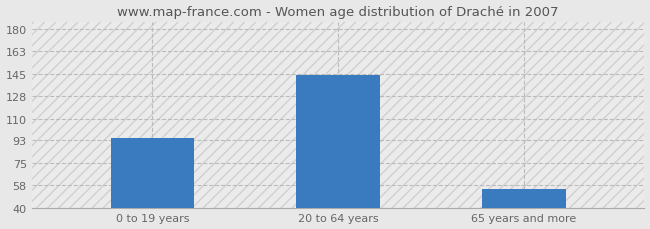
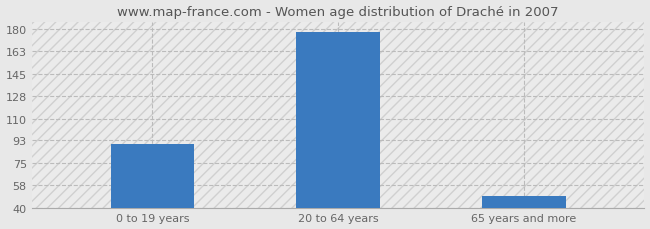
0 to 19 years: 95 -> 90
20 to 64 years: 144 -> 178
65 years and more: 55 -> 49
